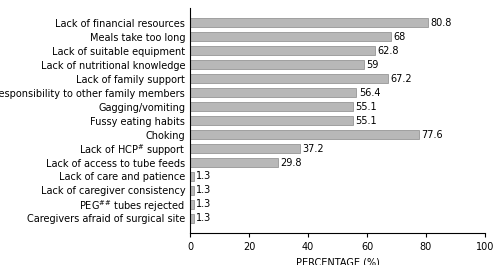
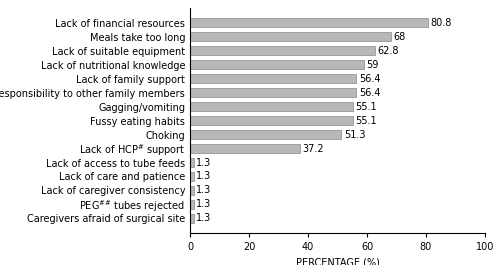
Lack of family support: 67.2 -> 56.4
Choking: 77.6 -> 51.3
Lack of access to tube feeds: 29.8 -> 1.3
